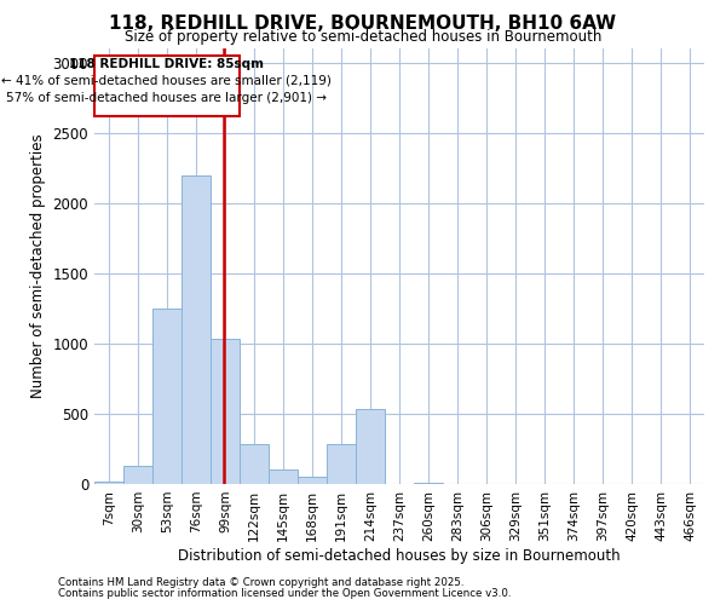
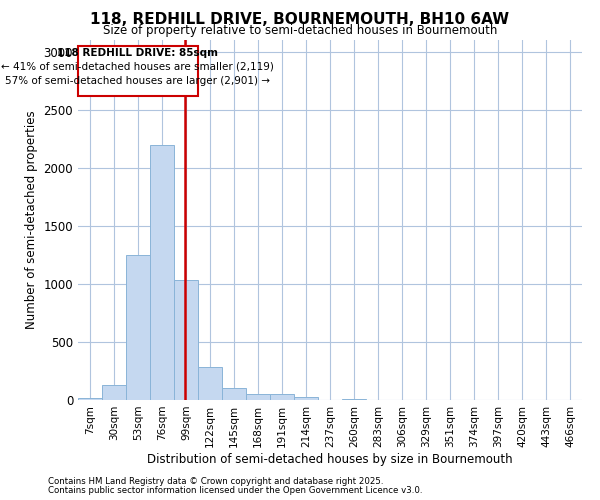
191sqm: 280 -> 50
214sqm: 530 -> 20
